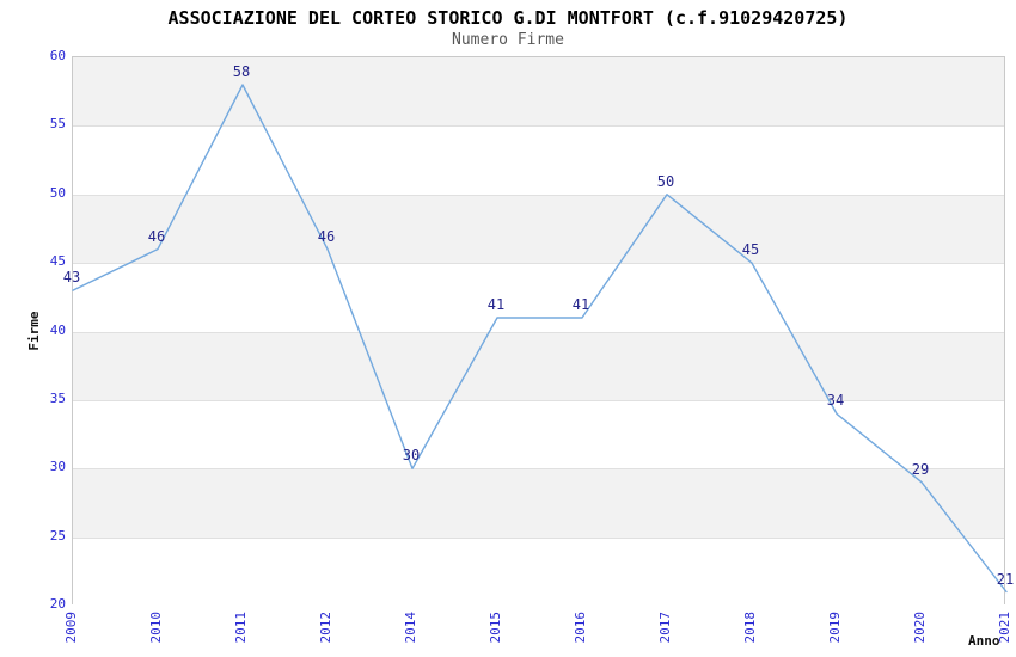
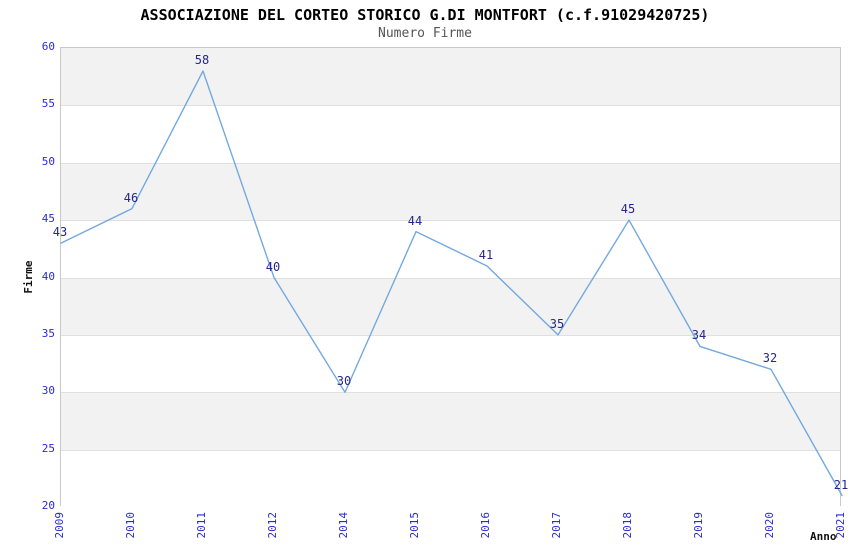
2012: 46 -> 40
2015: 41 -> 44
2017: 50 -> 35
2020: 29 -> 32
